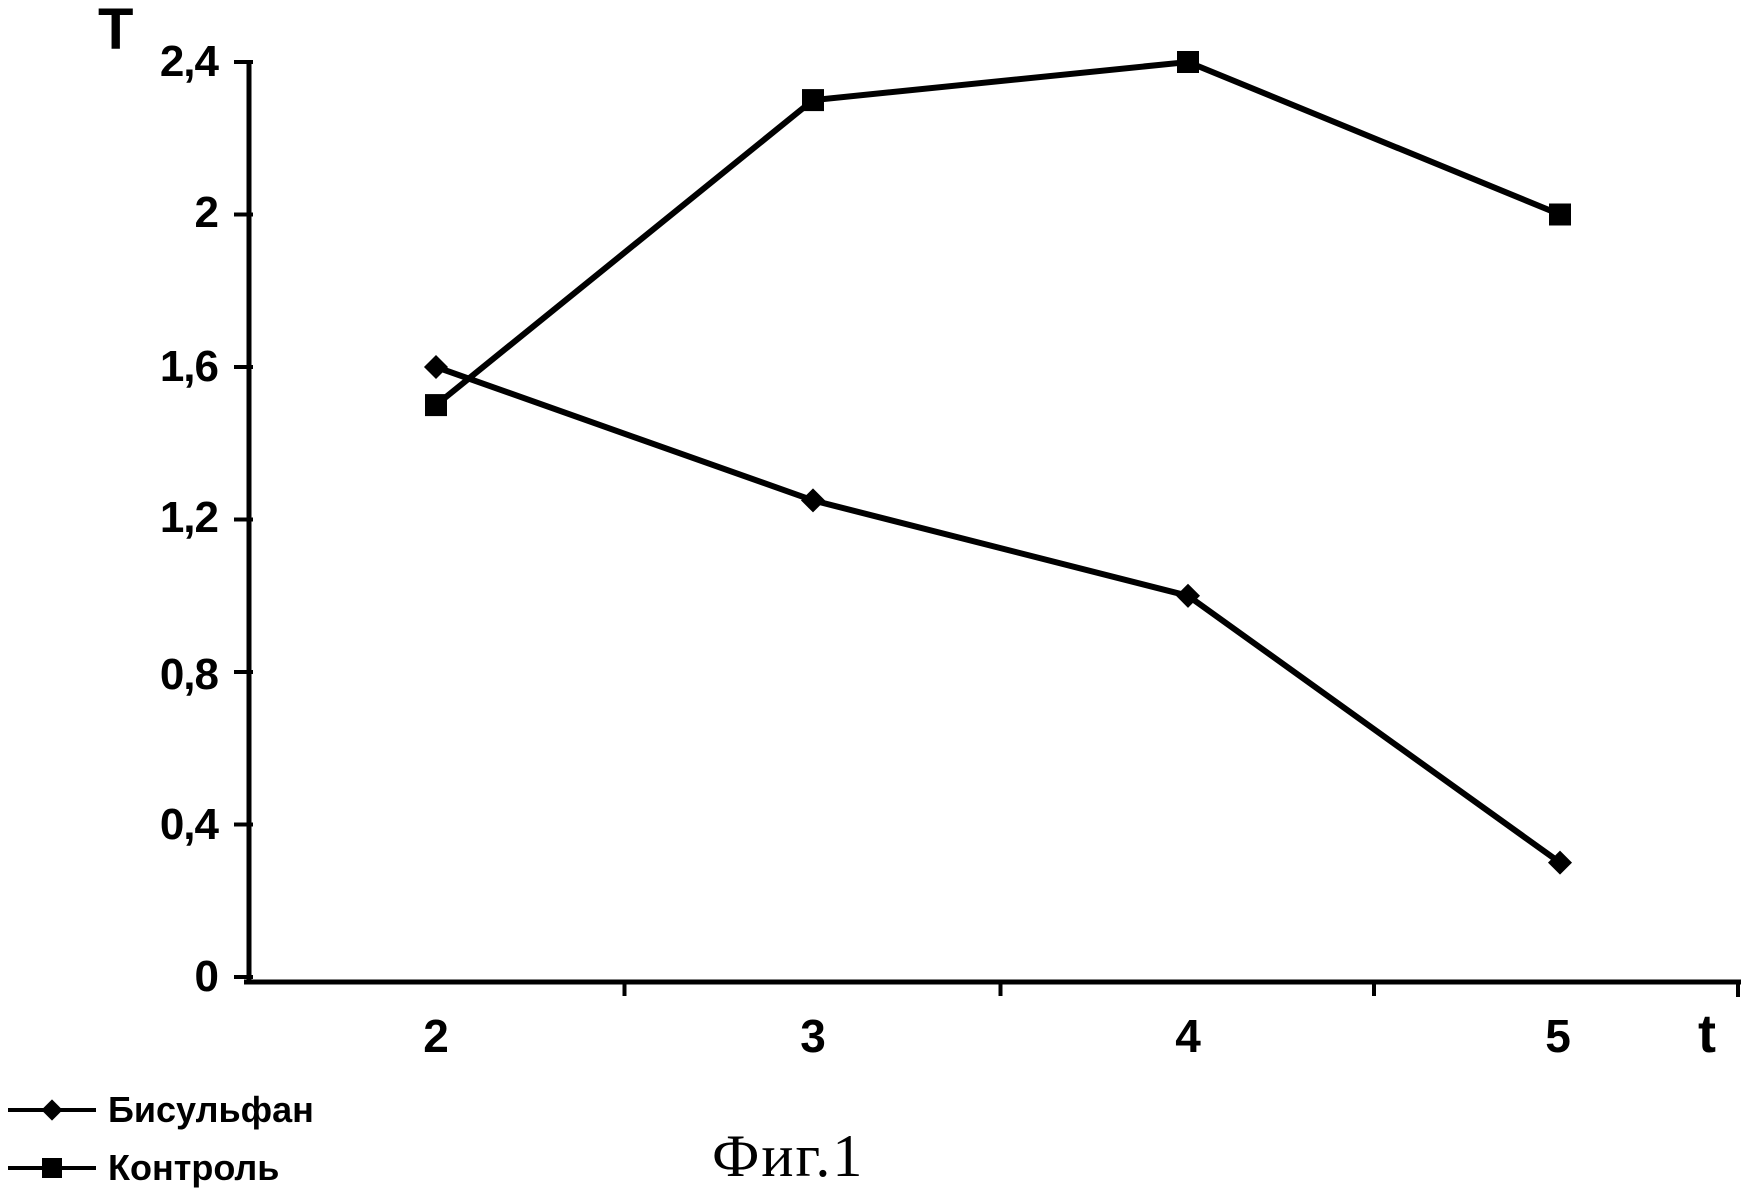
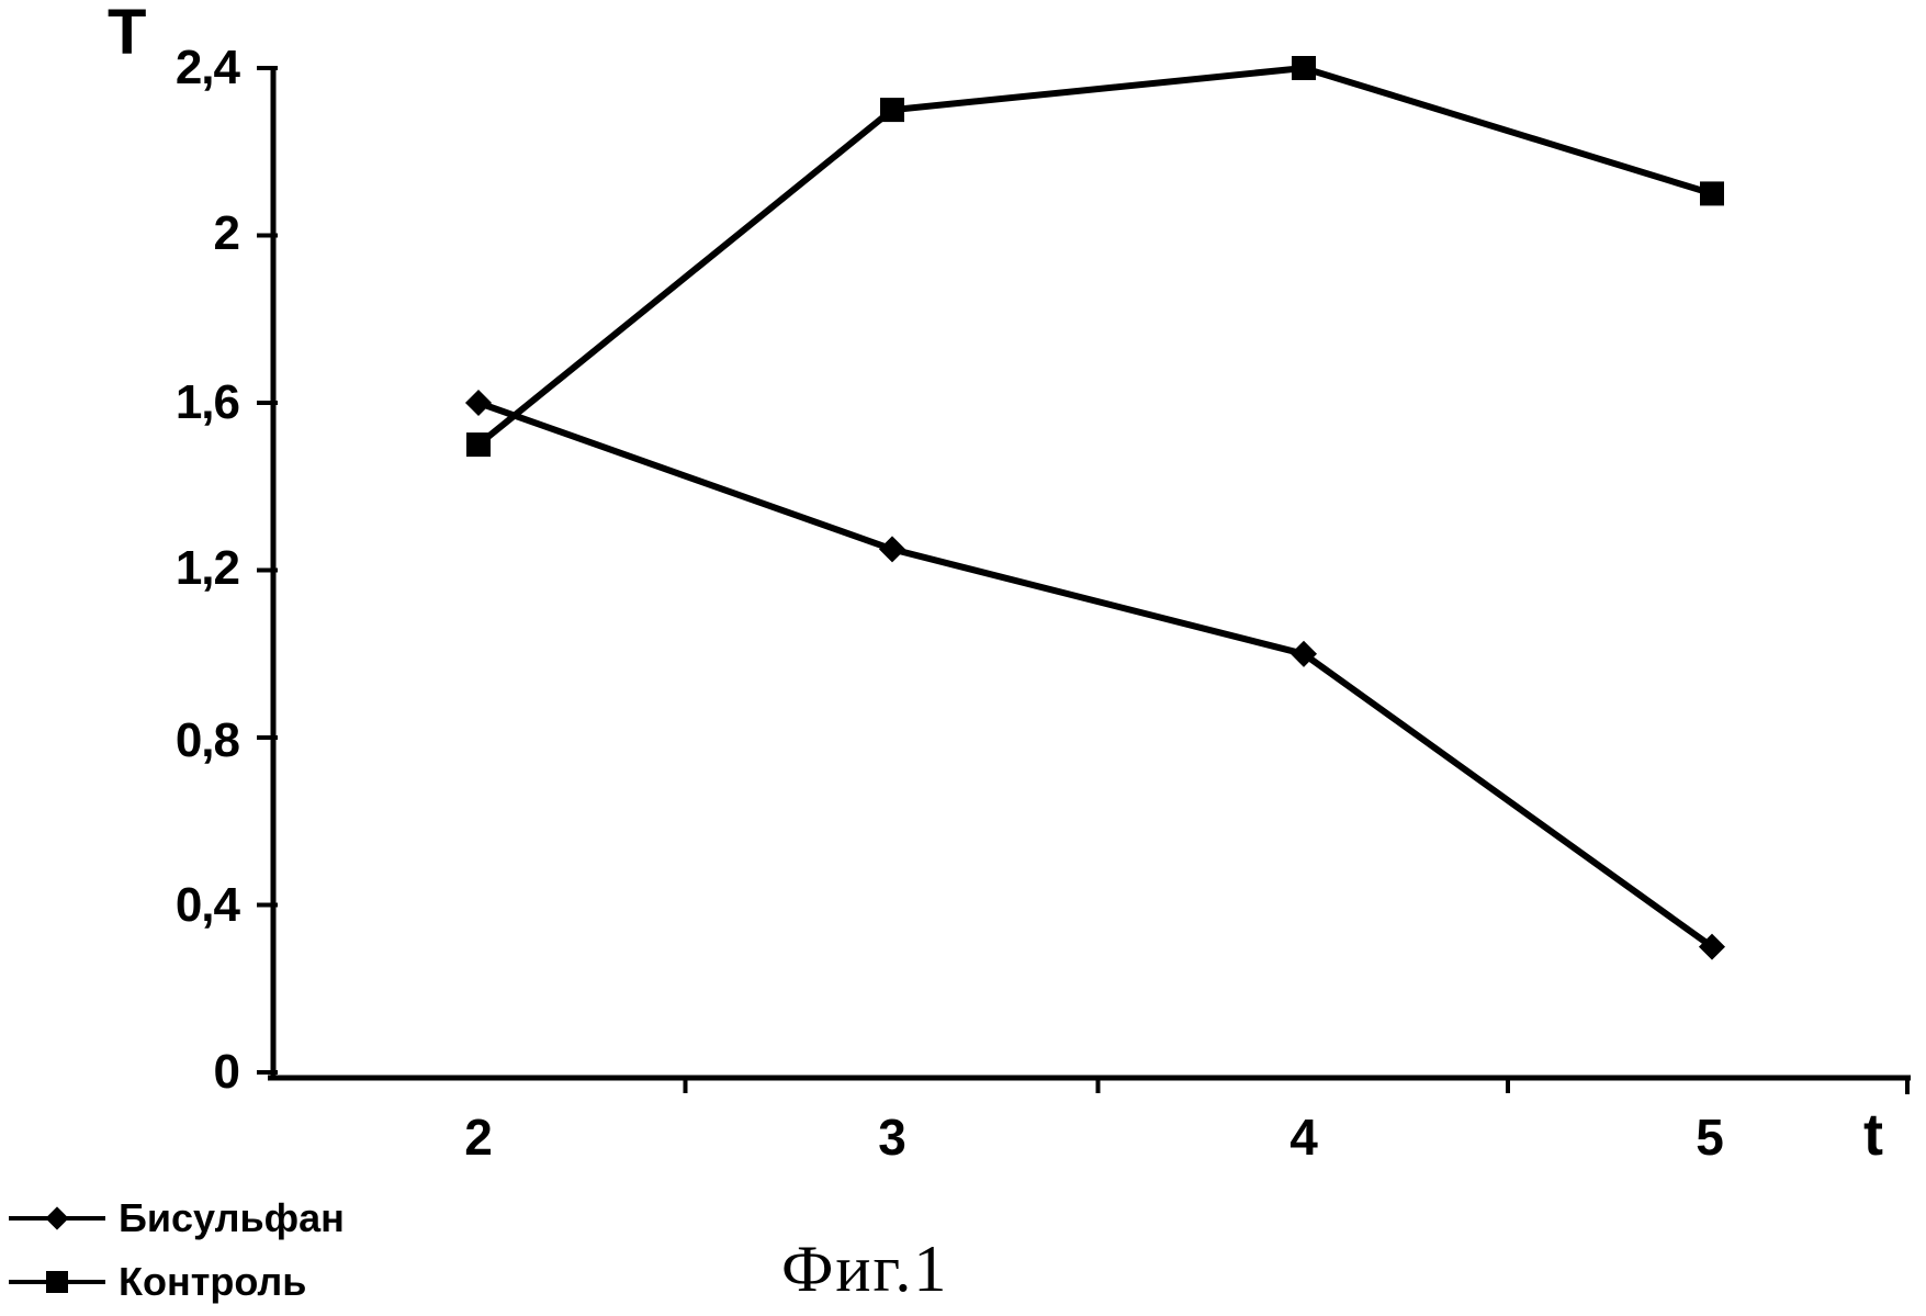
Контроль/5: 2,0 -> 2,1
